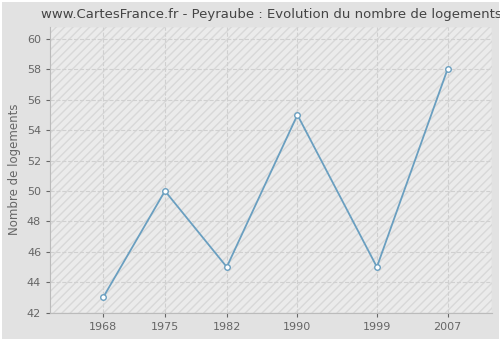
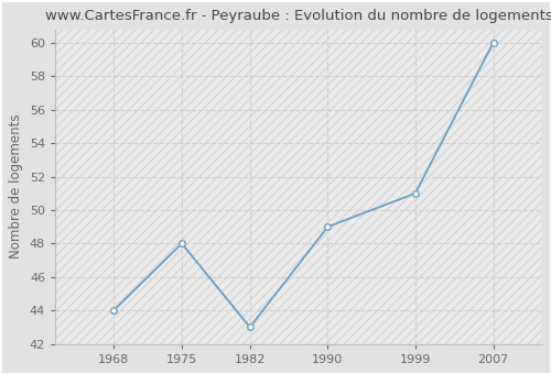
1968: 43 -> 44
1975: 50 -> 48
1982: 45 -> 43
1990: 55 -> 49
1999: 45 -> 51
2007: 58 -> 60
